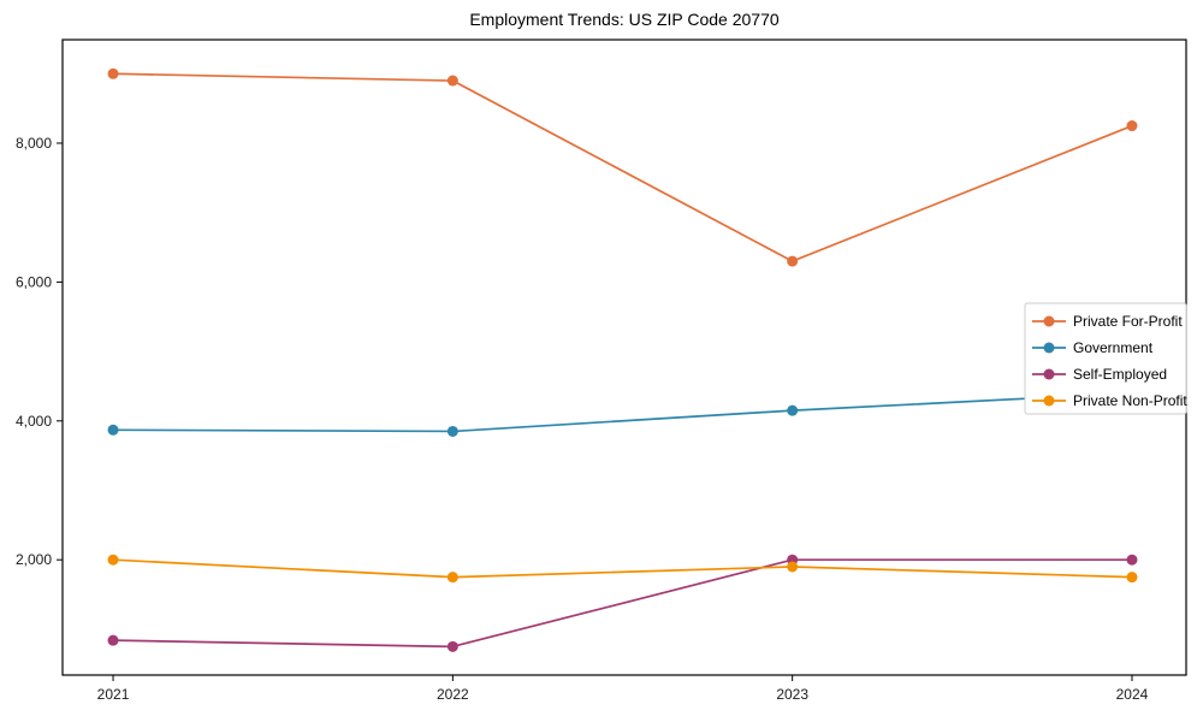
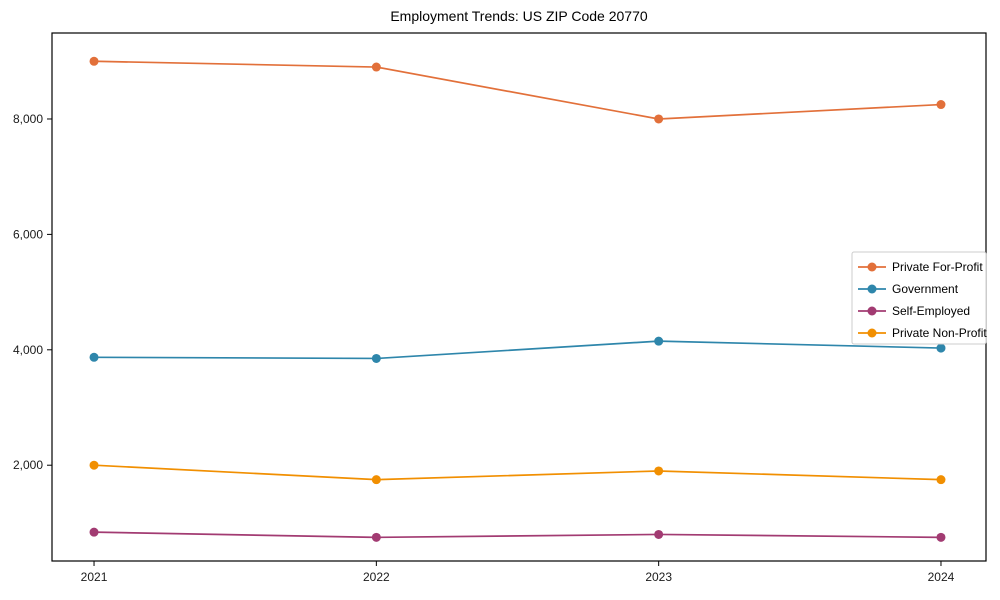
Private For-Profit/2023: 6300 -> 8000
Self-Employed/2023: 2000 -> 800
Government/2024: 4400 -> 4000
Self-Employed/2024: 2000 -> 800
